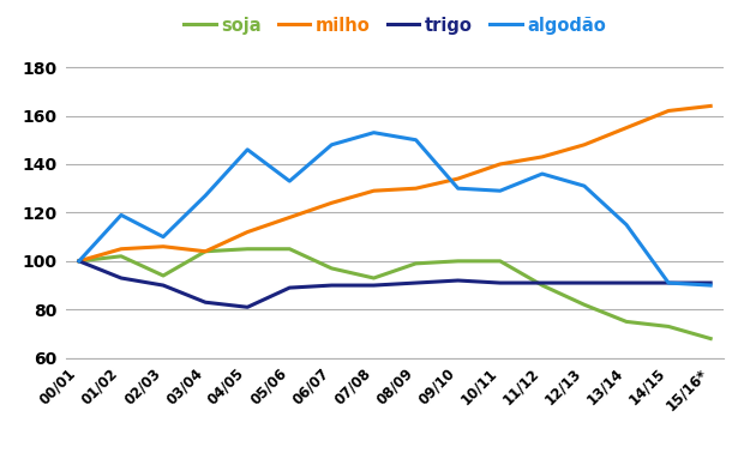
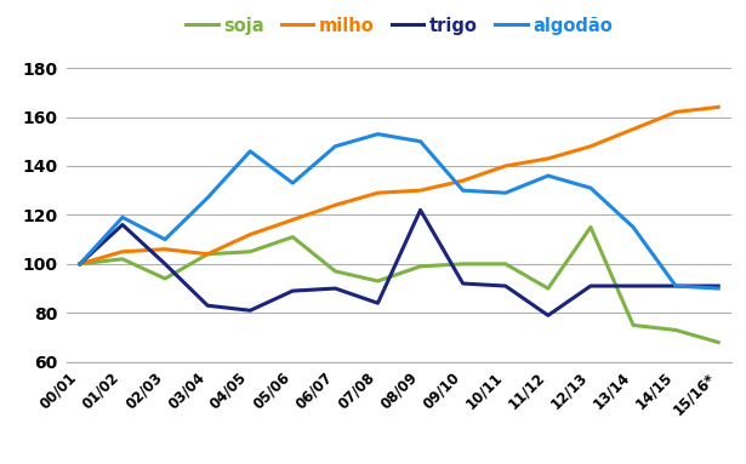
trigo/01/02: 93 -> 116
trigo/02/03: 90 -> 100
soja/05/06: 105 -> 111
trigo/07/08: 90 -> 84
trigo/08/09: 91 -> 122
trigo/11/12: 91 -> 79
soja/12/13: 82 -> 115
